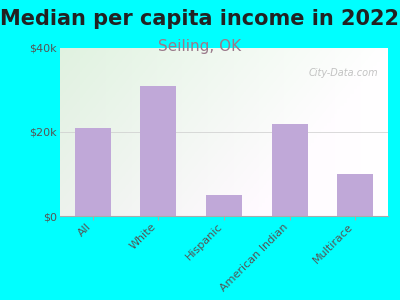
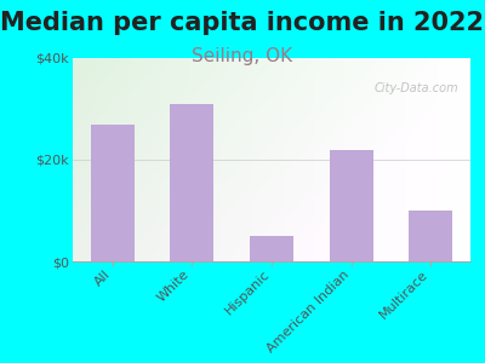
All: $21k -> $27k
